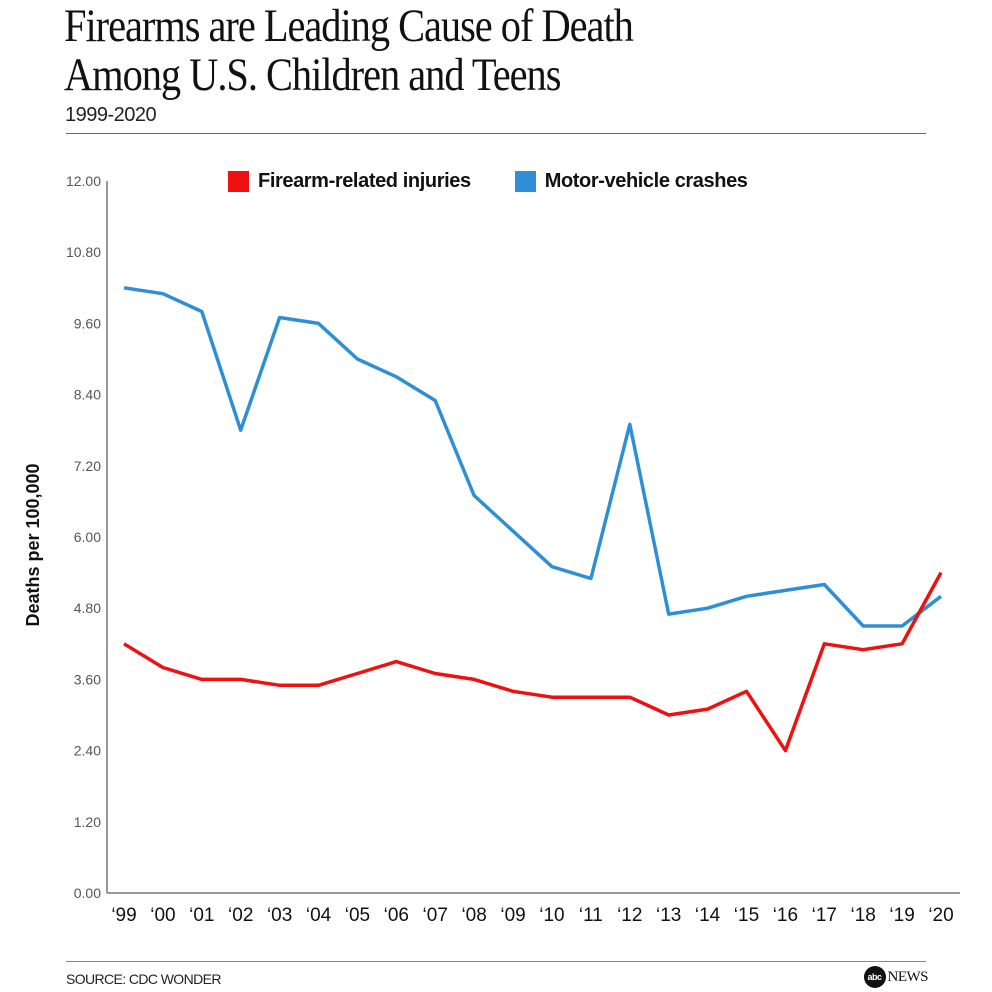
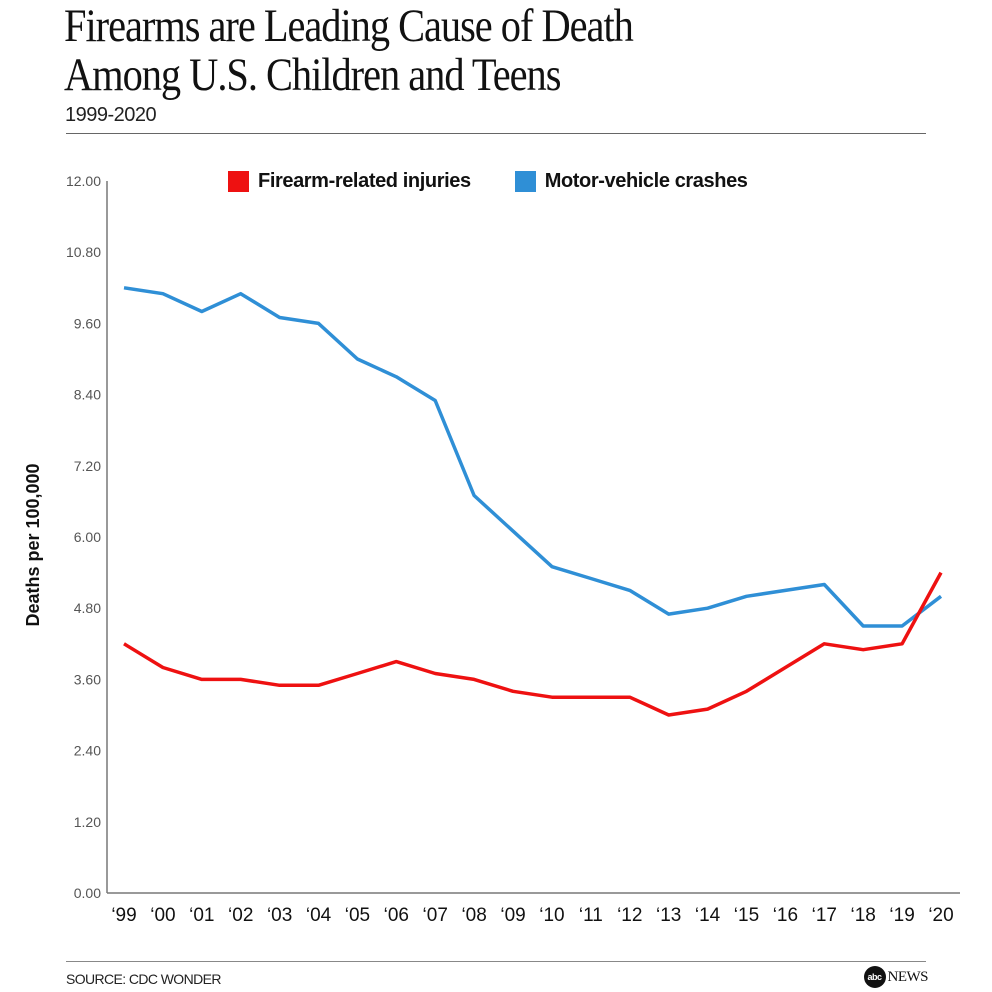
Motor-vehicle crashes/‘02: 7.8 -> 10.1
Motor-vehicle crashes/‘12: 7.9 -> 5.1
Firearm-related injuries/‘16: 2.4 -> 3.8
